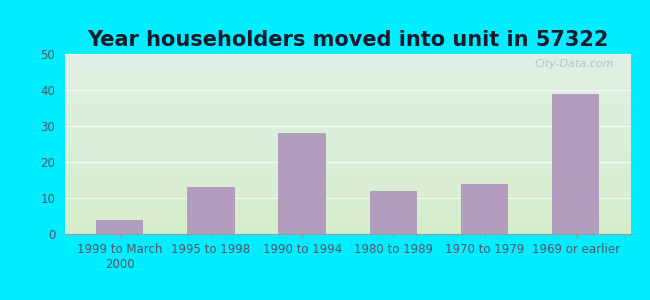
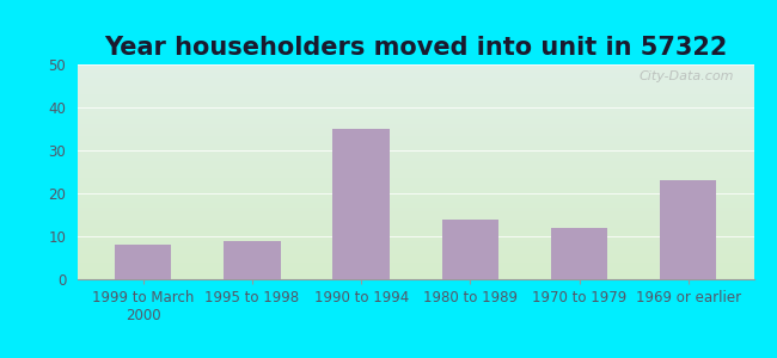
1999 to March 2000: 4 -> 8
1995 to 1998: 13 -> 9
1990 to 1994: 28 -> 35
1980 to 1989: 12 -> 14
1970 to 1979: 14 -> 12
1969 or earlier: 39 -> 23
